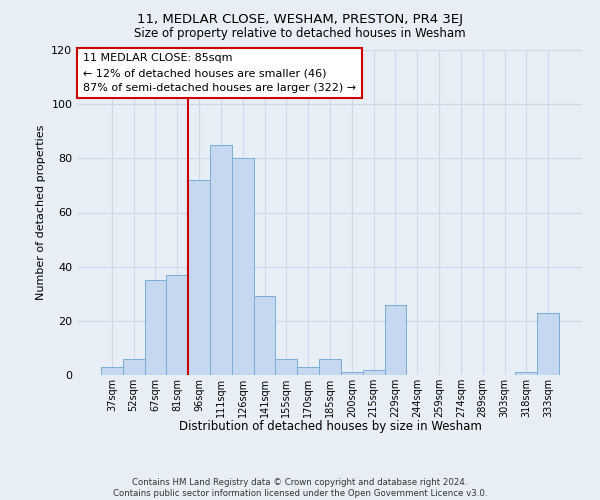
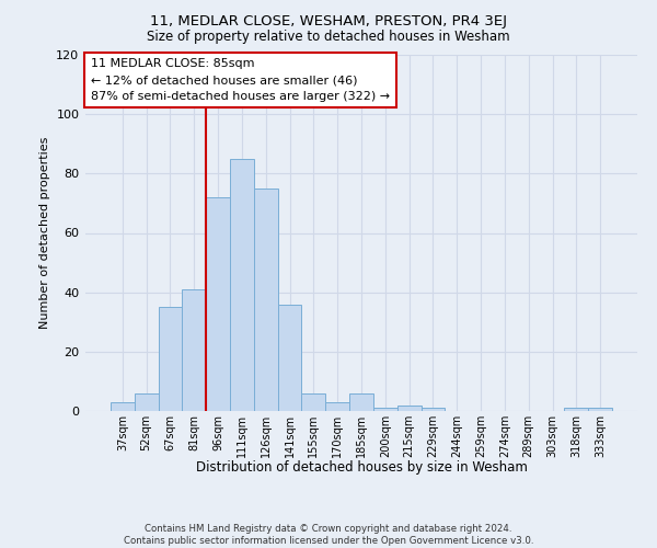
81sqm: 37 -> 41
126sqm: 80 -> 75
141sqm: 29 -> 36
229sqm: 26 -> 1
333sqm: 23 -> 1
